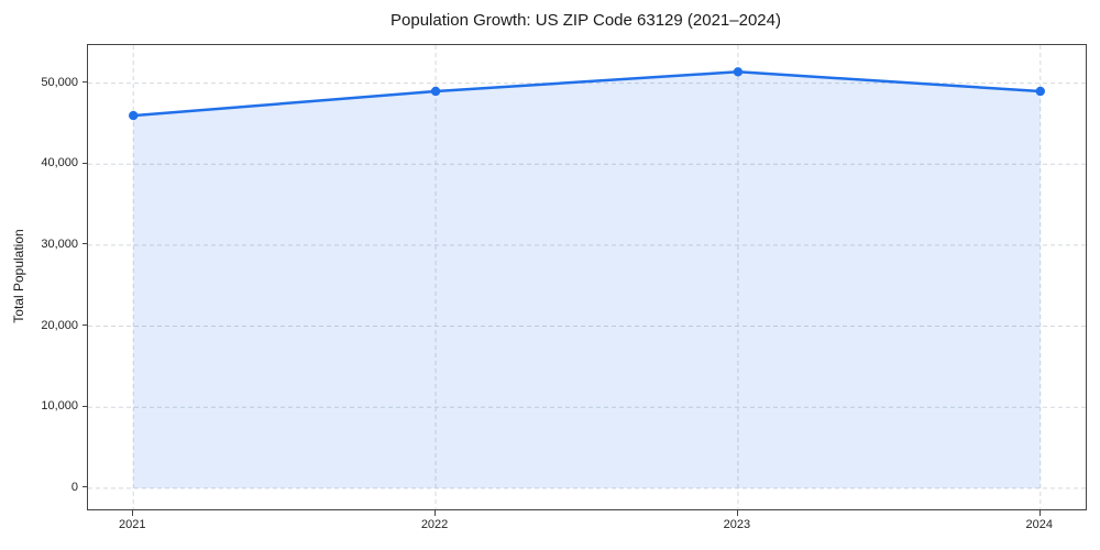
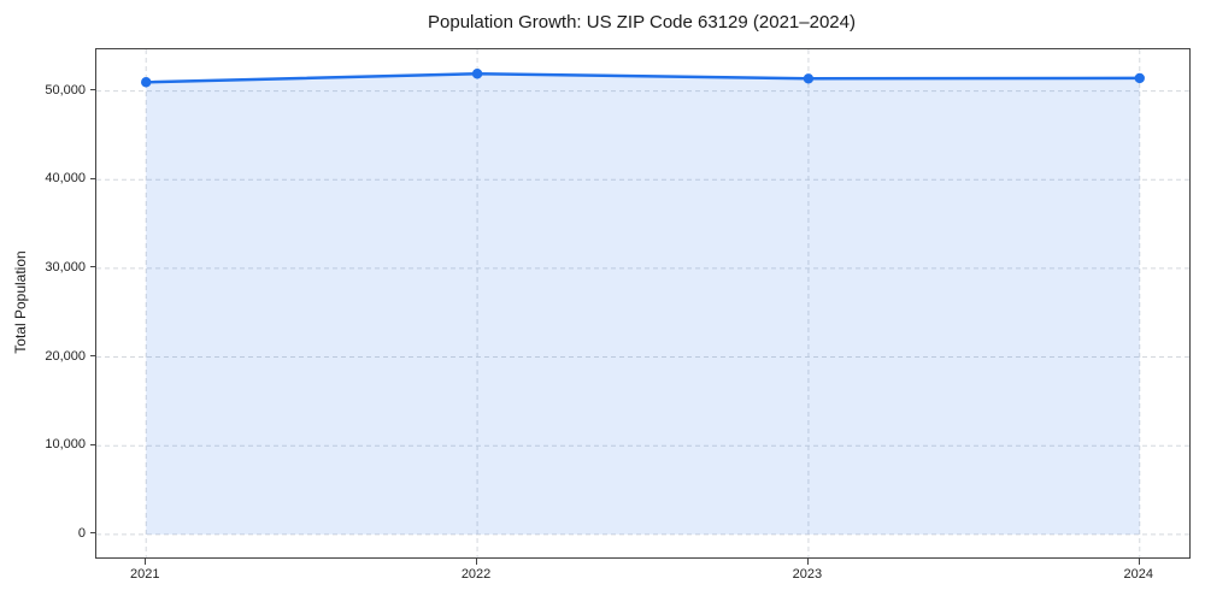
2021: 46000 -> 51000
2022: 49000 -> 52000
2024: 49000 -> 51000
